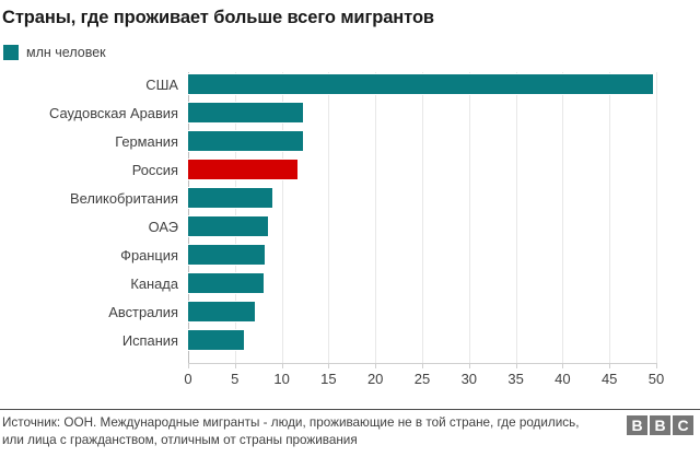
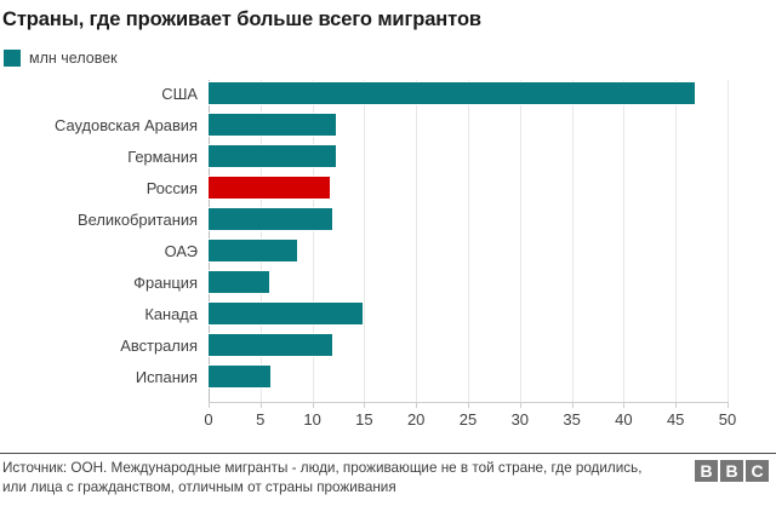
США: 50 -> 47
Великобритания: 9 -> 12
Франция: 8 -> 6
Канада: 8 -> 15
Австралия: 7 -> 12
